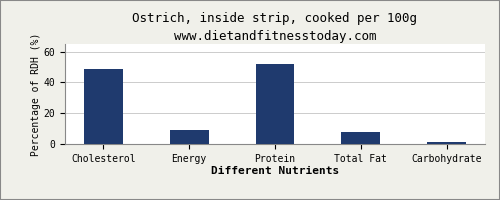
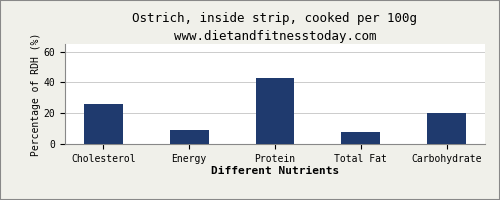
Cholesterol: 49 -> 26
Protein: 52 -> 43
Carbohydrate: 1 -> 20
